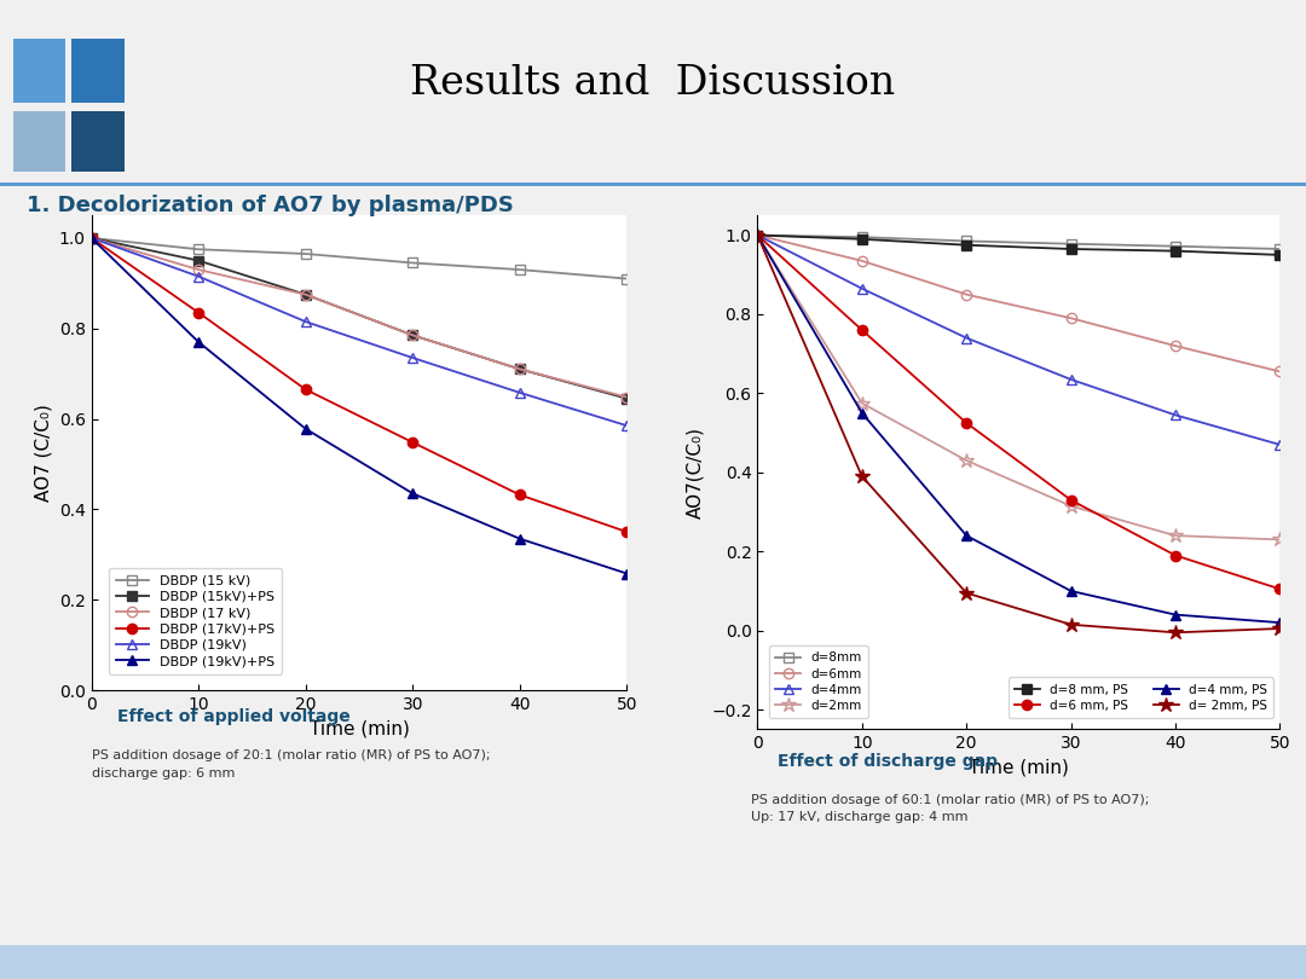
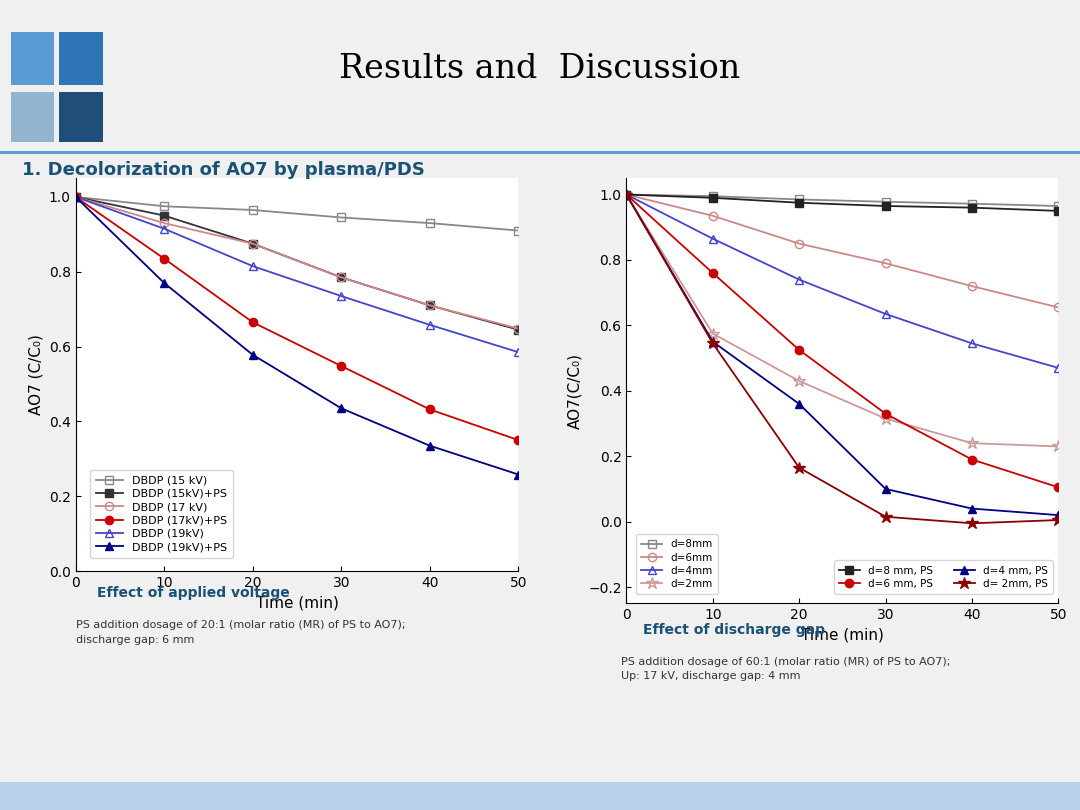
d= 2mm, PS/10: 0.390 -> 0.545
d=4 mm, PS/20: 0.24 -> 0.36
d= 2mm, PS/20: 0.095 -> 0.165
